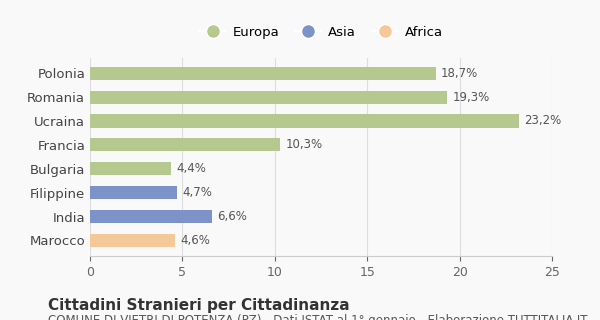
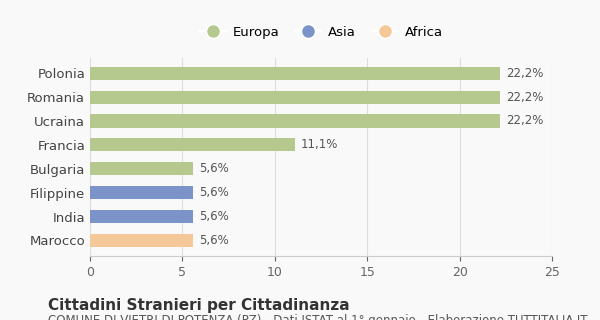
Polonia: 18,7% -> 22,2%
Romania: 19,3% -> 22,2%
Ucraina: 23,2% -> 22,2%
Francia: 10,3% -> 11,1%
Bulgaria: 4,4% -> 5,6%
Filippine: 4,7% -> 5,6%
India: 6,6% -> 5,6%
Marocco: 4,6% -> 5,6%
